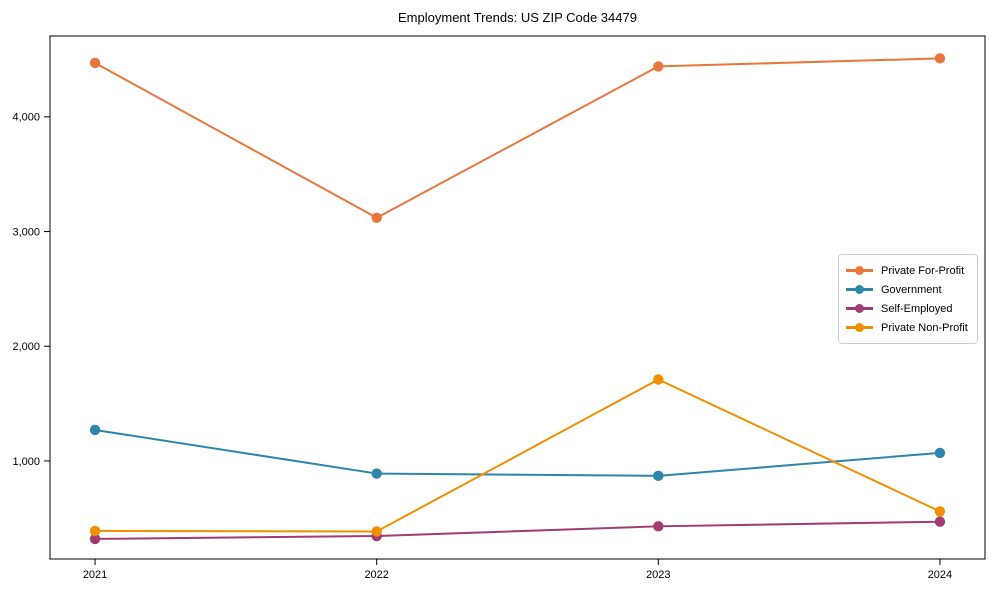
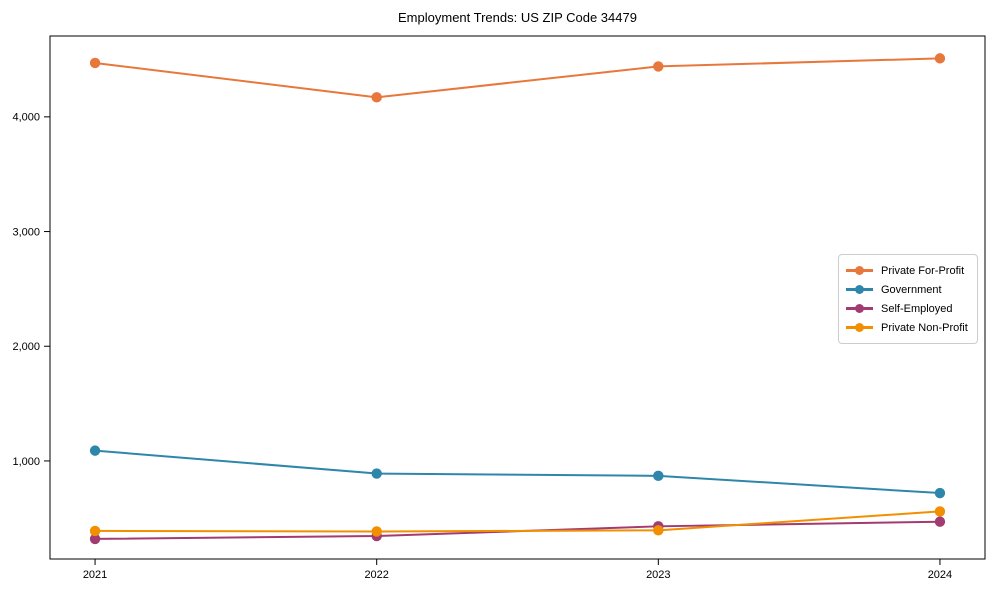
Government/2021: 1270 -> 1090
Private For-Profit/2022: 3120 -> 4170
Private Non-Profit/2023: 1710 -> 400
Government/2024: 1070 -> 720
